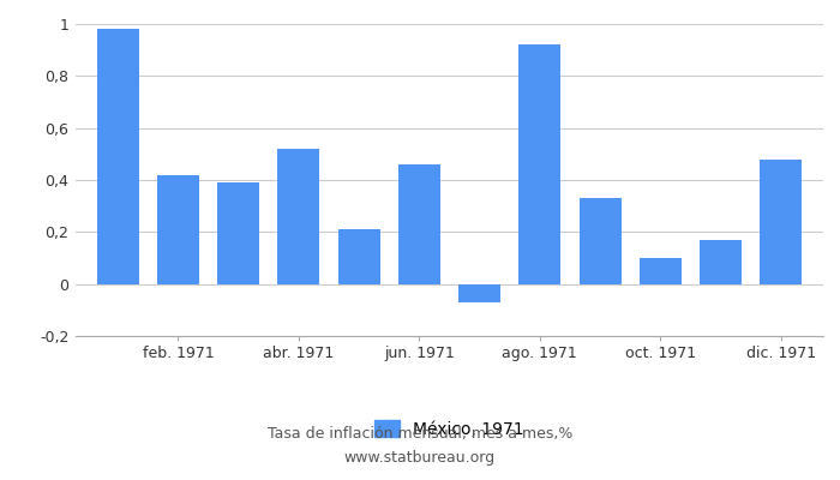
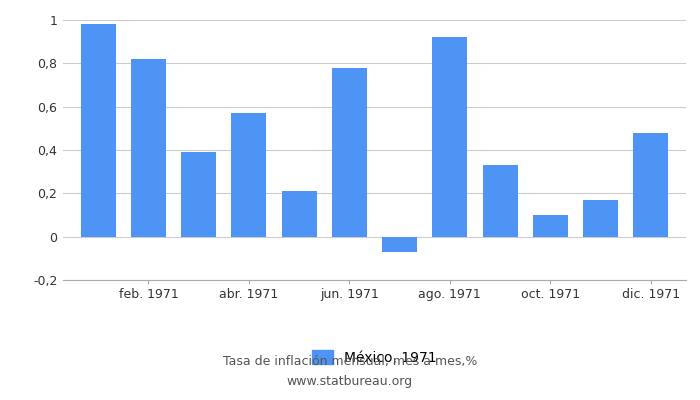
feb. 1971: 0,42 -> 0,82
abr. 1971: 0,52 -> 0,57
jun. 1971: 0,46 -> 0,78
